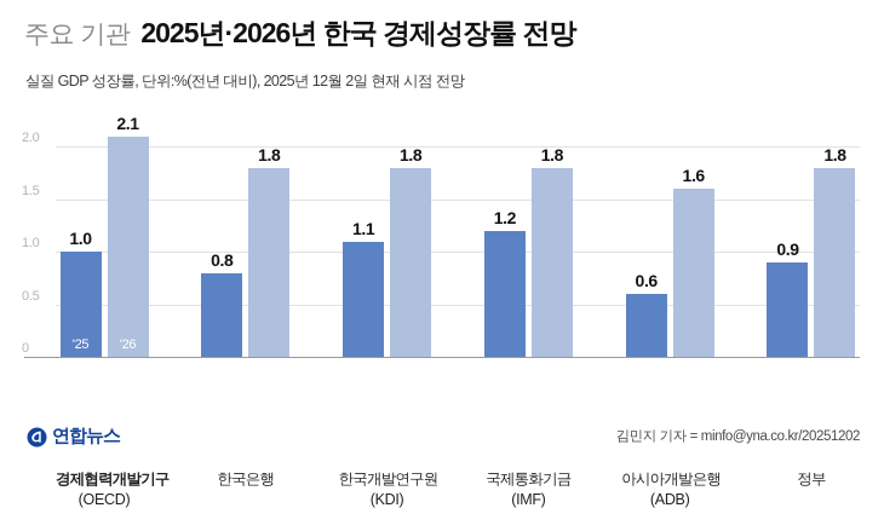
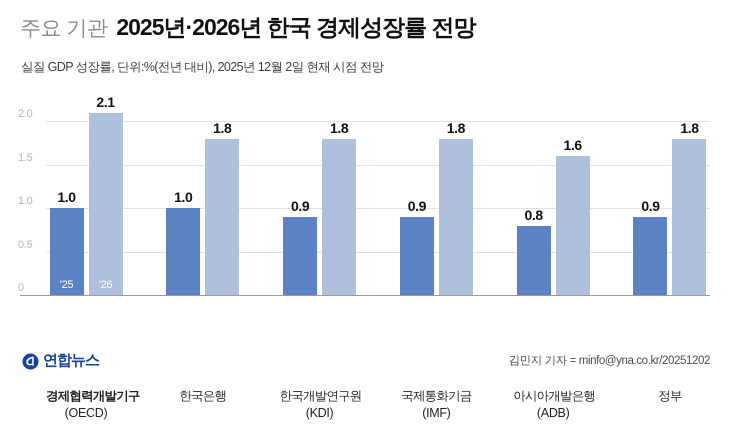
'25/한국은행: 0.8 -> 1.0
'25/한국개발연구원: 1.1 -> 0.9
'25/국제통화기금: 1.2 -> 0.9
'25/아시아개발은행: 0.6 -> 0.8
